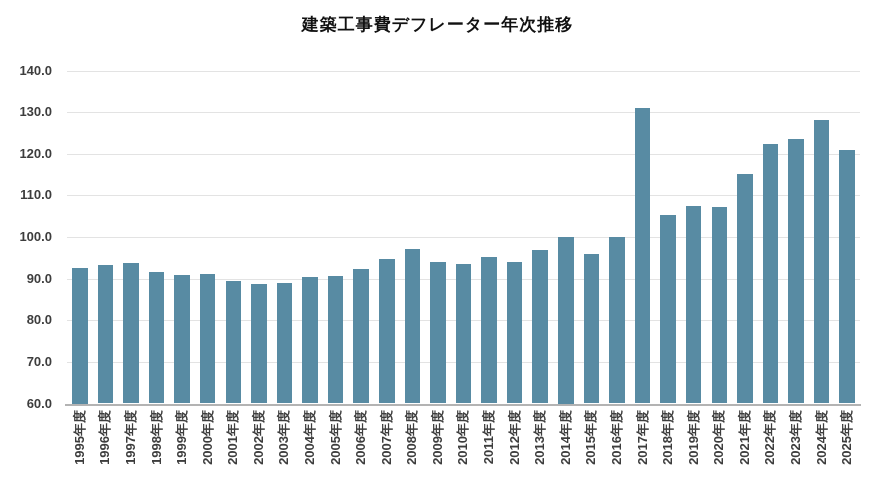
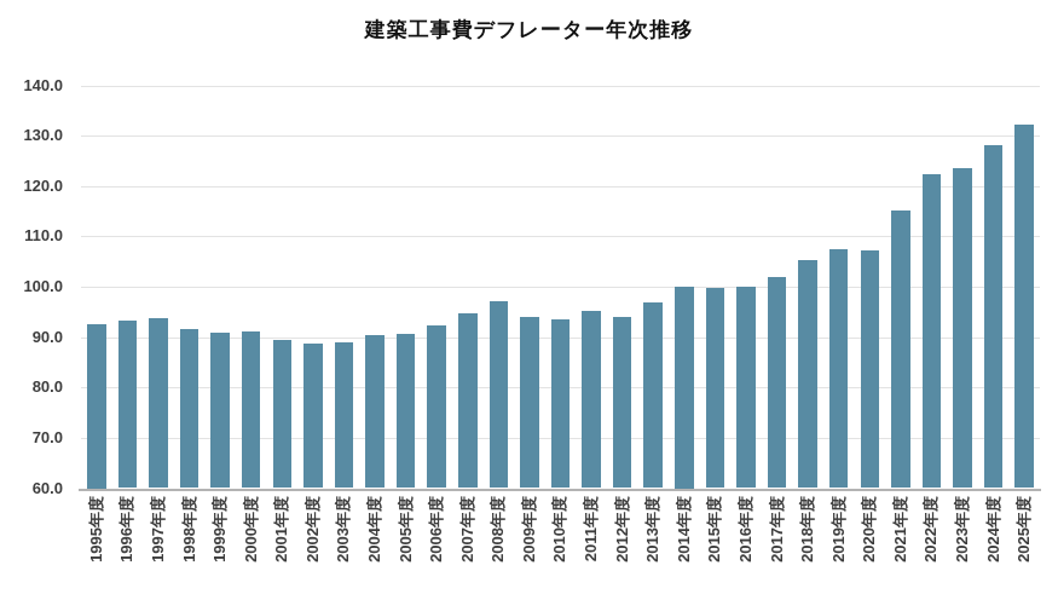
2015年度: 96 -> 100
2017年度: 131 -> 102
2025年度: 121 -> 132
